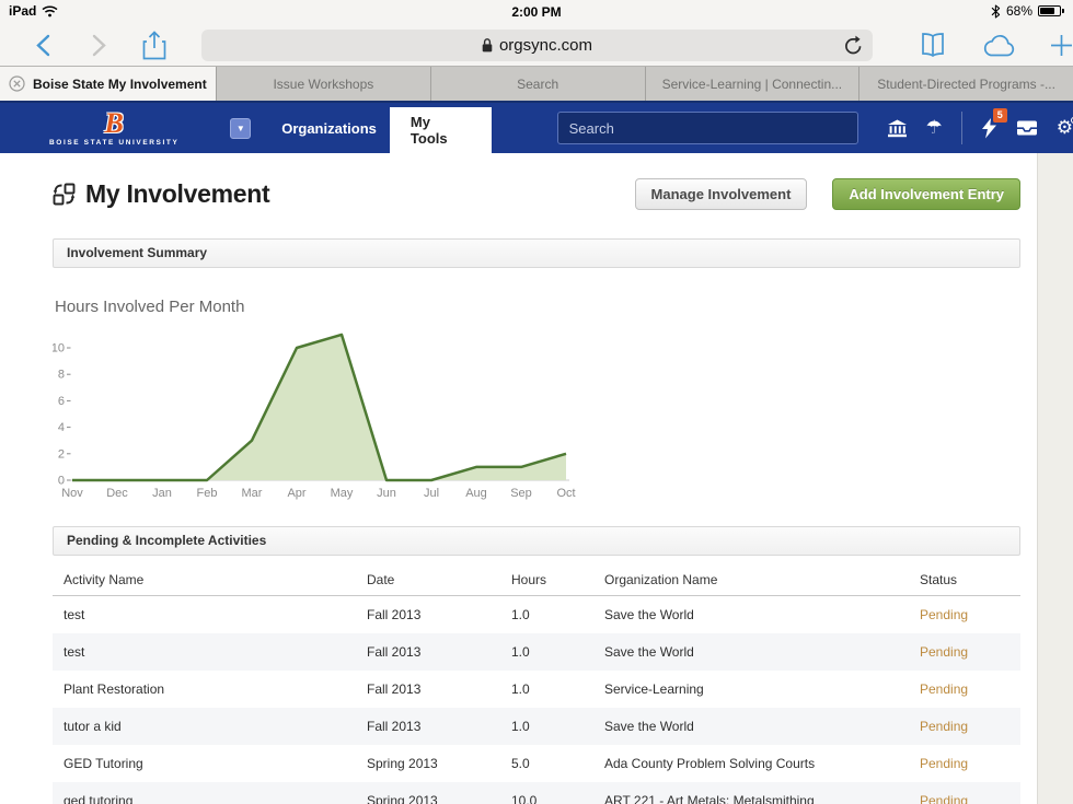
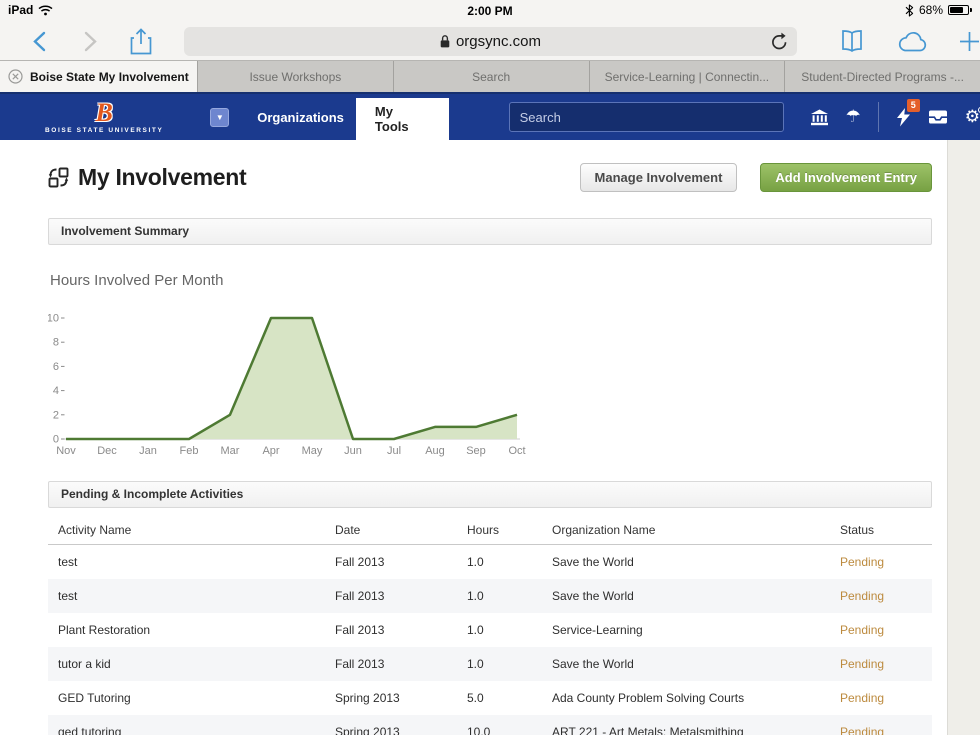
Mar: 3 -> 2
May: 11 -> 10
